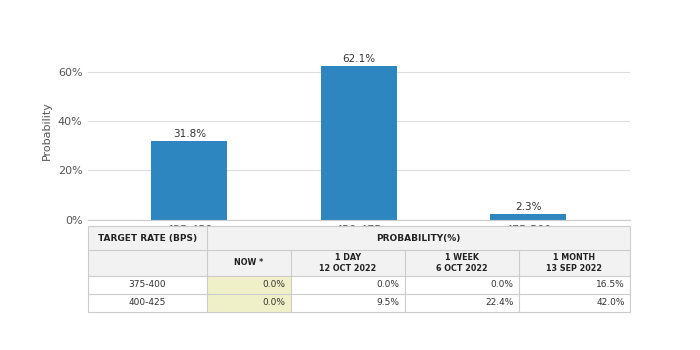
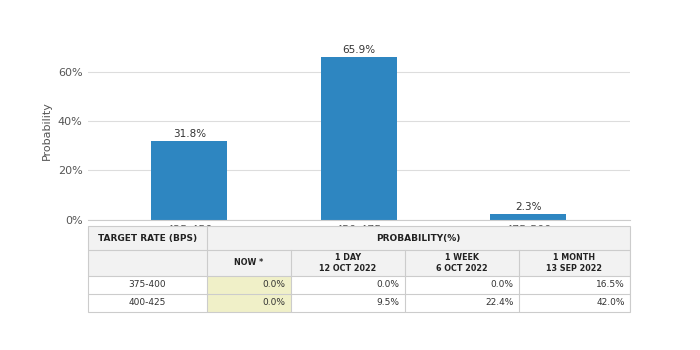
450-475: 62.1% -> 65.9%
